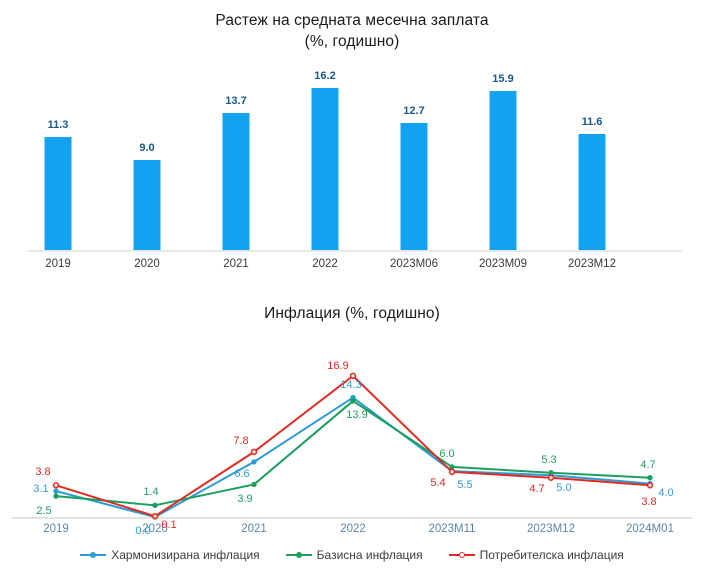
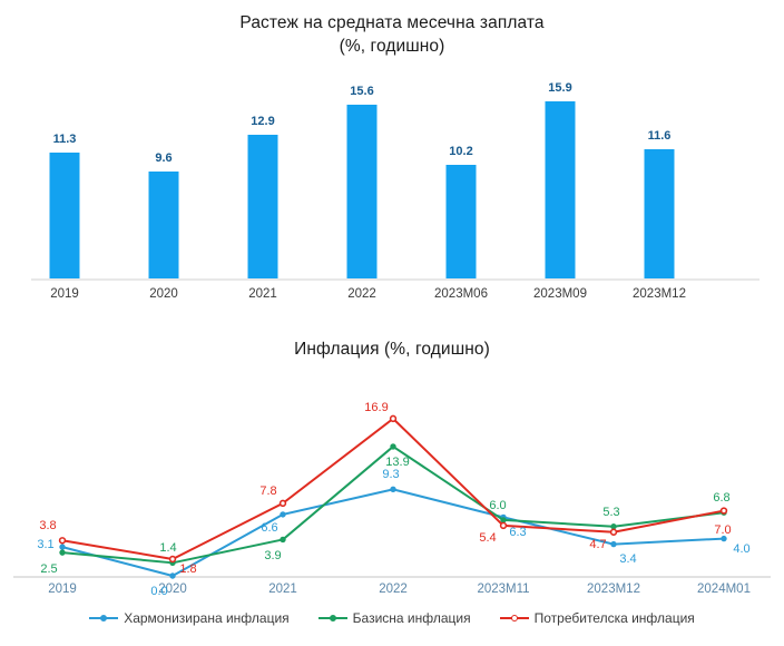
Растеж на средната месечна заплата (%, годишно)/2020: 9.0 -> 9.6
Растеж на средната месечна заплата (%, годишно)/2021: 13.7 -> 12.9
Растеж на средната месечна заплата (%, годишно)/2022: 16.2 -> 15.6
Растеж на средната месечна заплата (%, годишно)/2023M06: 12.7 -> 10.2
Инфлация (%, годишно)/Потребителска инфлация/2020: 0.1 -> 1.8
Инфлация (%, годишно)/Хармонизирана инфлация/2022: 14.3 -> 9.3
Инфлация (%, годишно)/Хармонизирана инфлация/2023M11: 5.5 -> 6.3
Инфлация (%, годишно)/Хармонизирана инфлация/2023M12: 5.0 -> 3.4
Инфлация (%, годишно)/Базисна инфлация/2024M01: 4.7 -> 6.8
Инфлация (%, годишно)/Потребителска инфлация/2024M01: 3.8 -> 7.0
